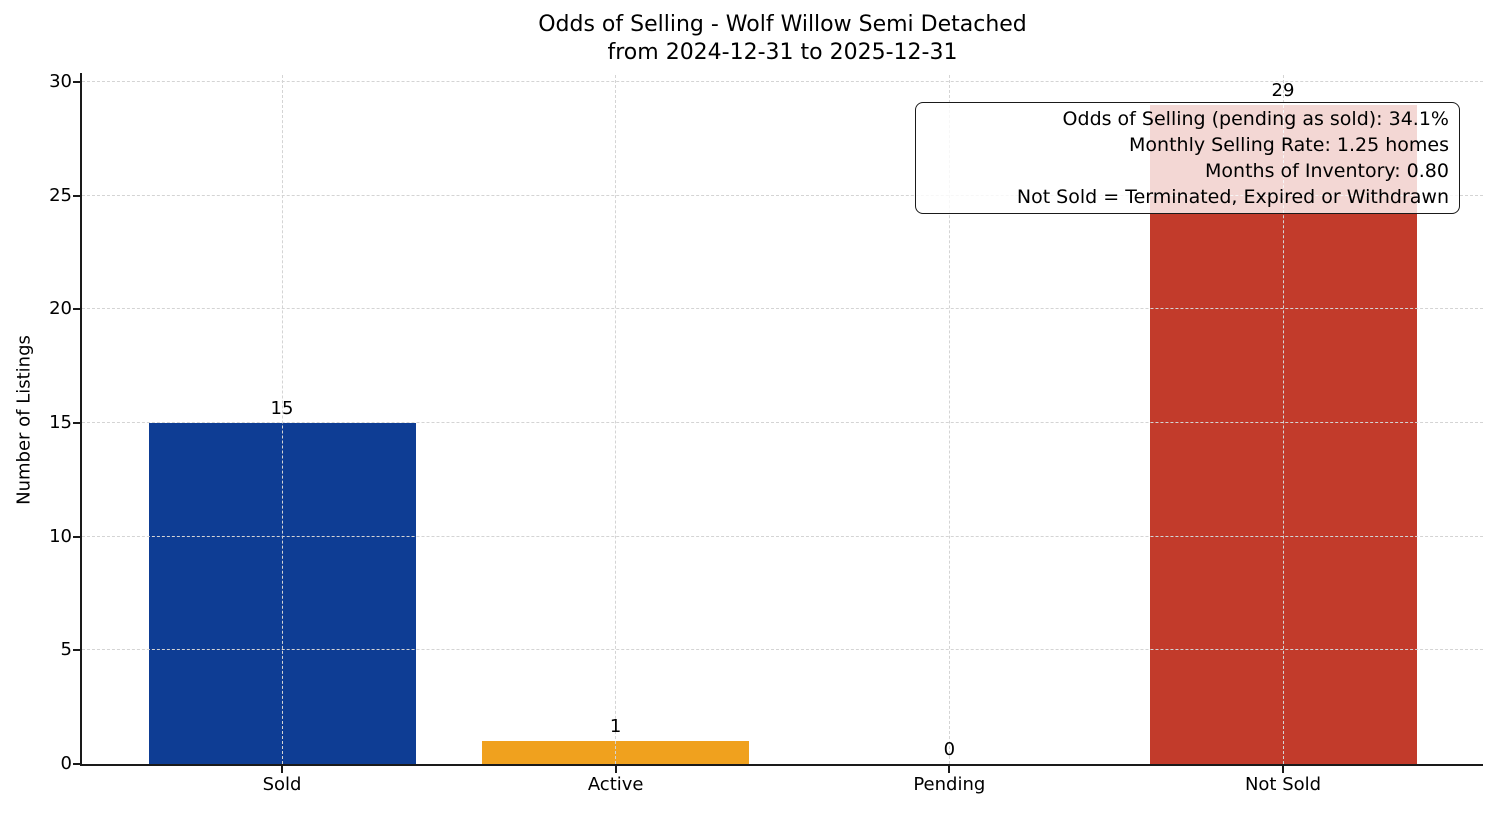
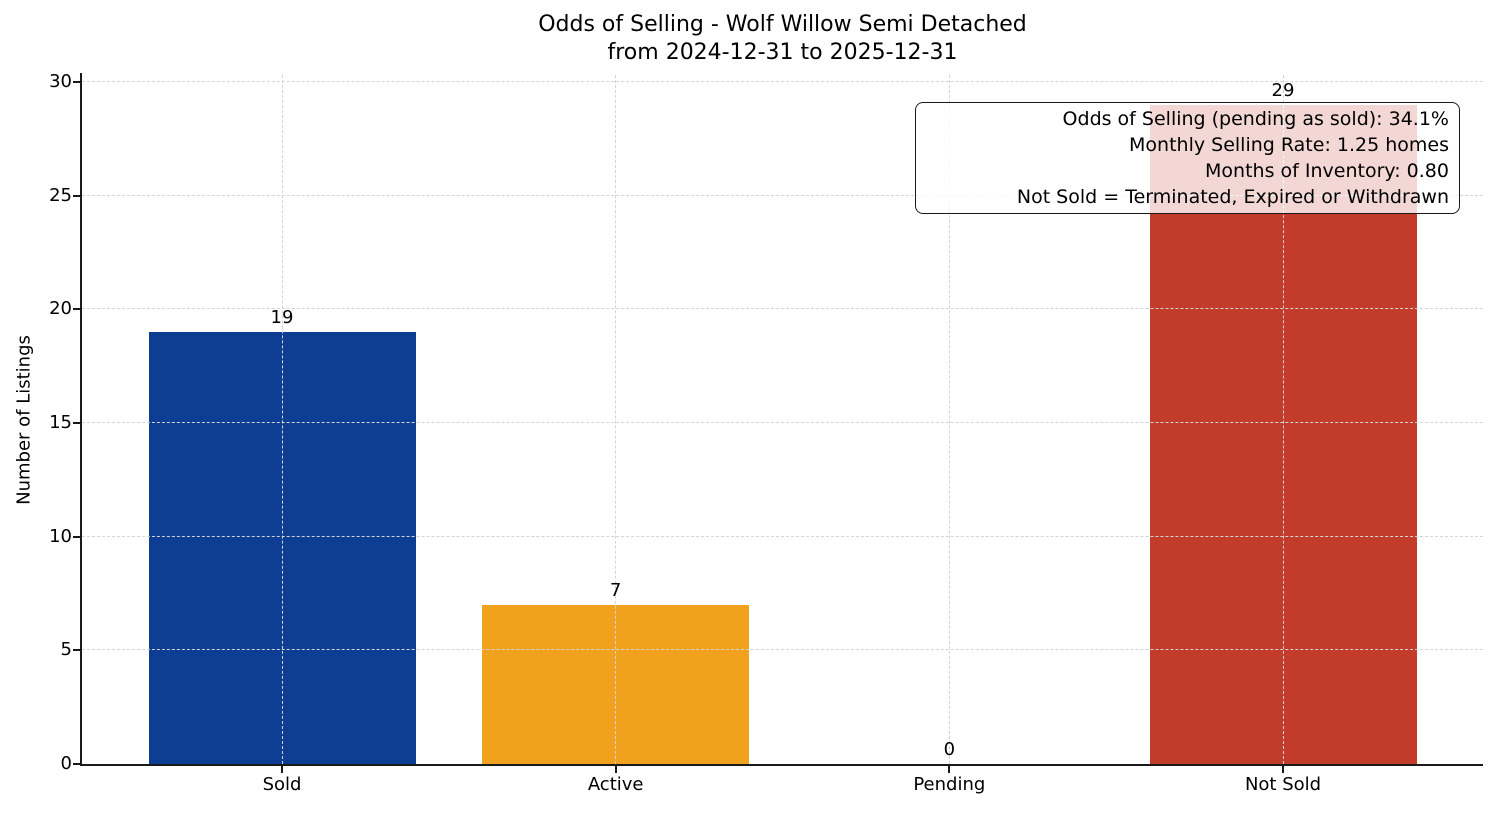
Sold: 15 -> 19
Active: 1 -> 7
